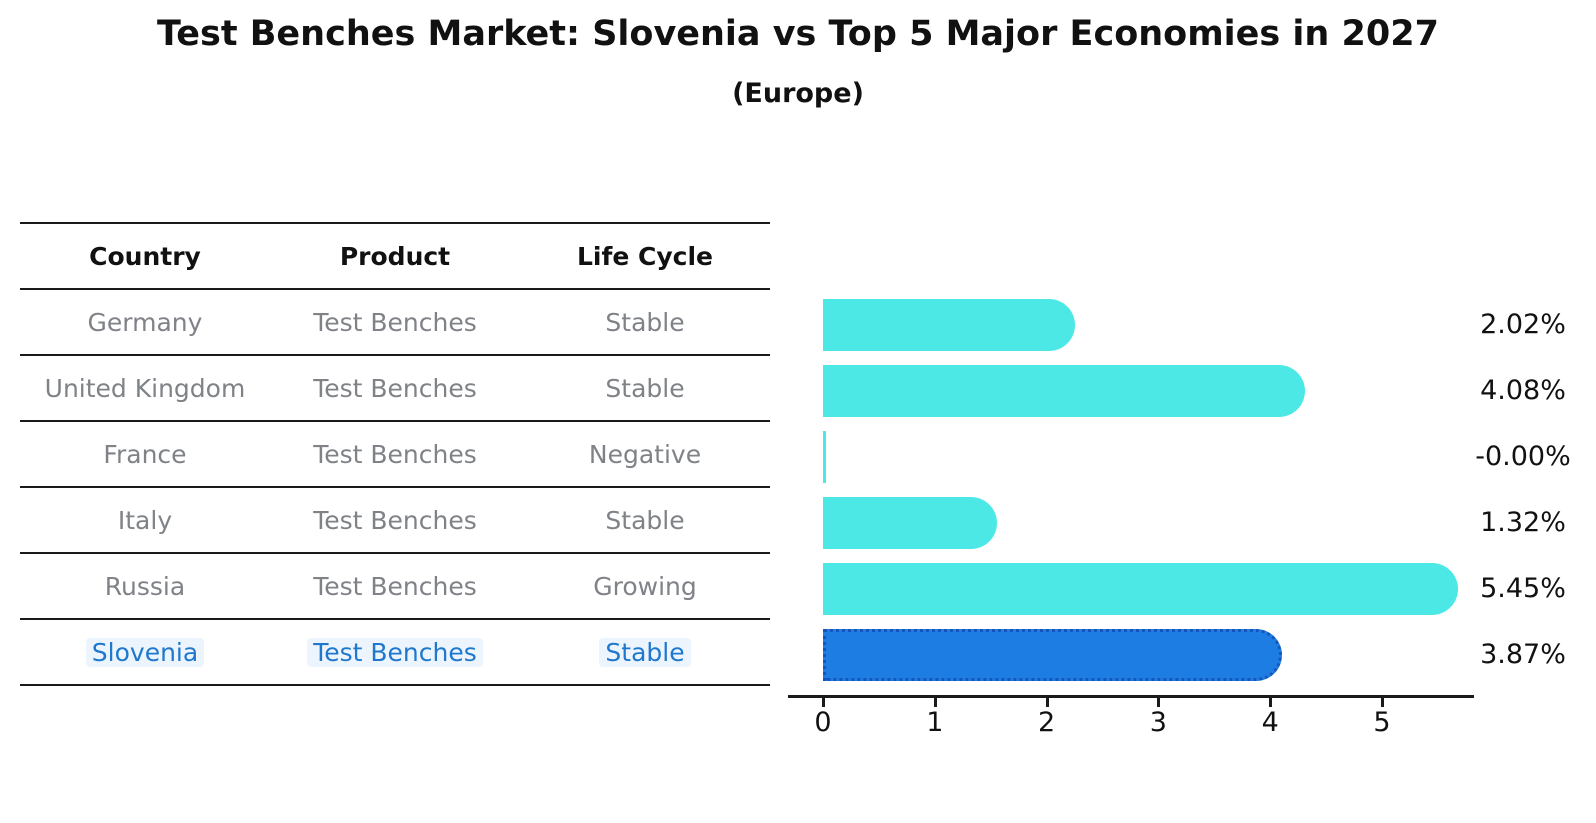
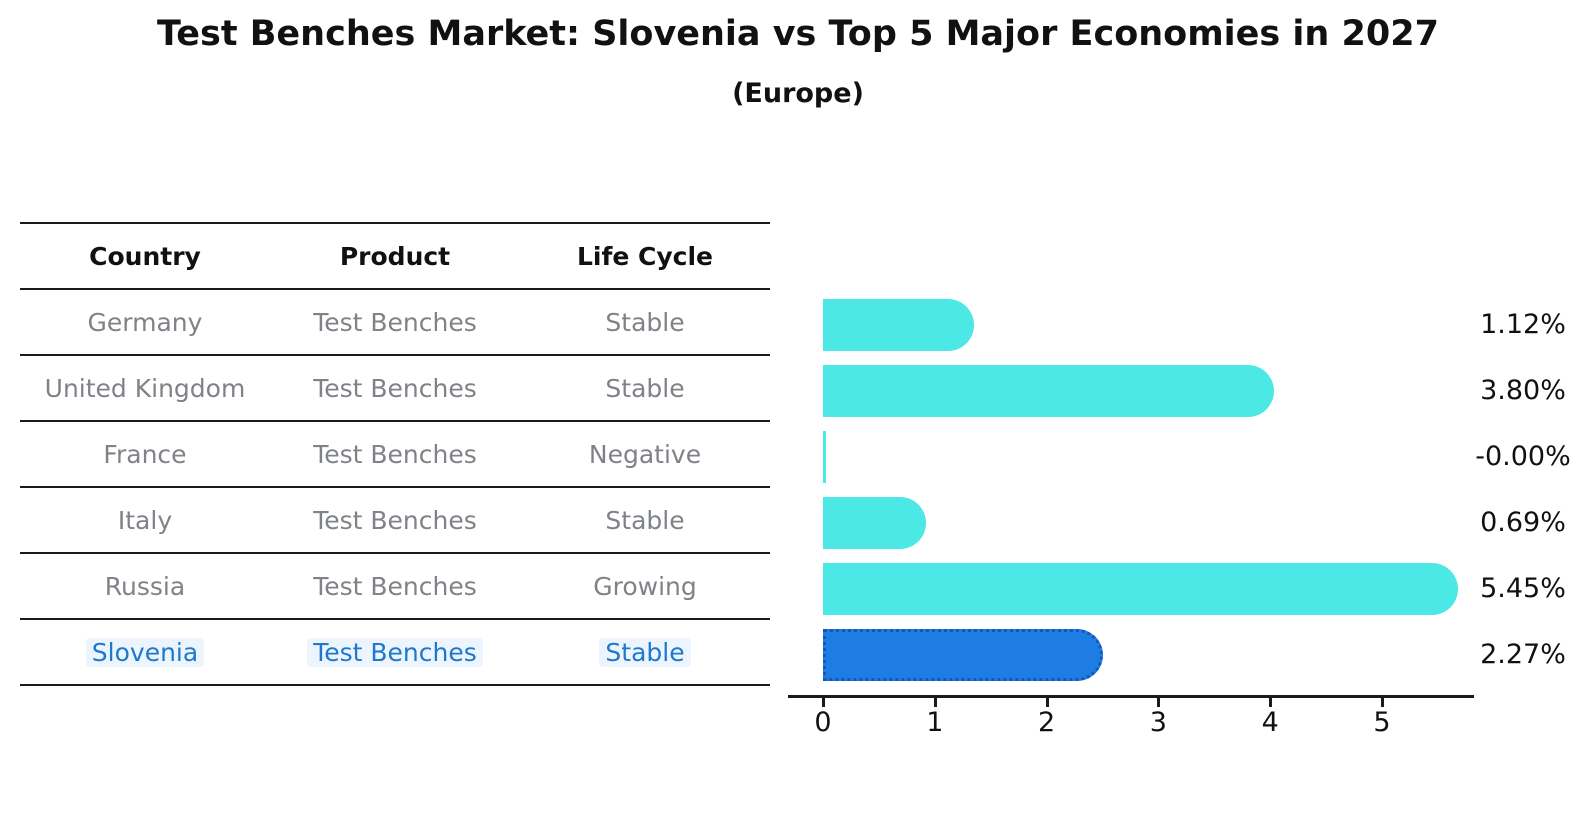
Germany: 2.02% -> 1.12%
United Kingdom: 4.08% -> 3.80%
Italy: 1.32% -> 0.69%
Slovenia: 3.87% -> 2.27%
